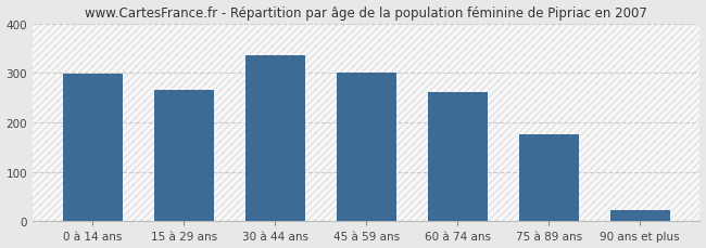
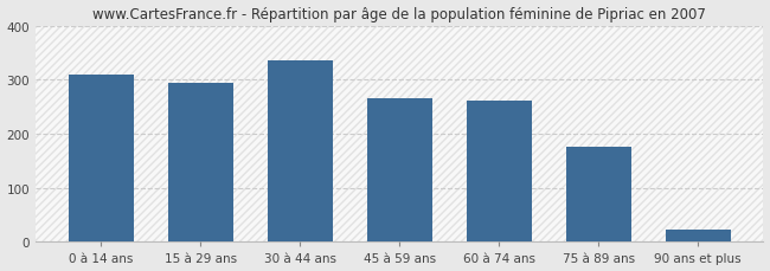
0 à 14 ans: 298 -> 310
15 à 29 ans: 265 -> 295
45 à 59 ans: 300 -> 265
